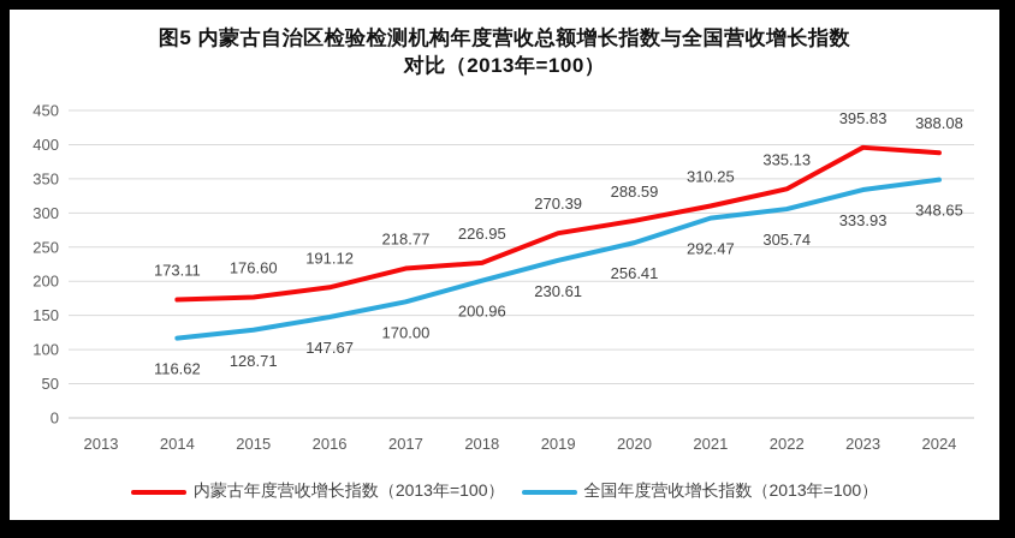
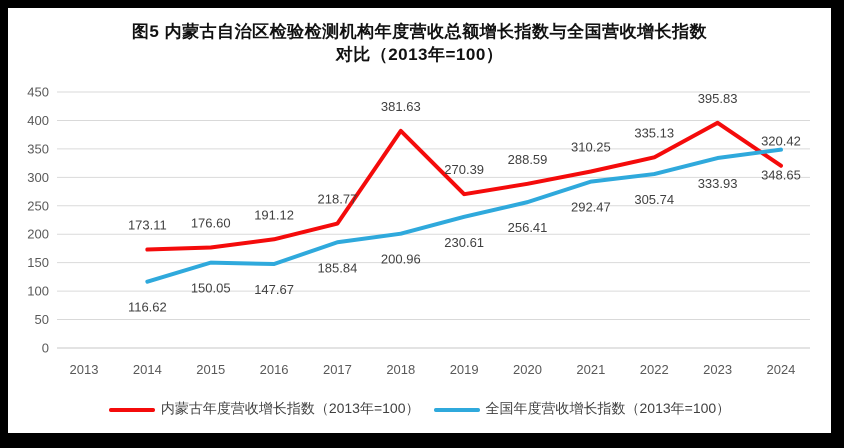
全国年度营收增长指数（2013年=100）/2015: 128.71 -> 150.05
全国年度营收增长指数（2013年=100）/2017: 170.00 -> 185.84
内蒙古年度营收增长指数（2013年=100）/2018: 226.95 -> 381.63
内蒙古年度营收增长指数（2013年=100）/2024: 388.08 -> 320.42
